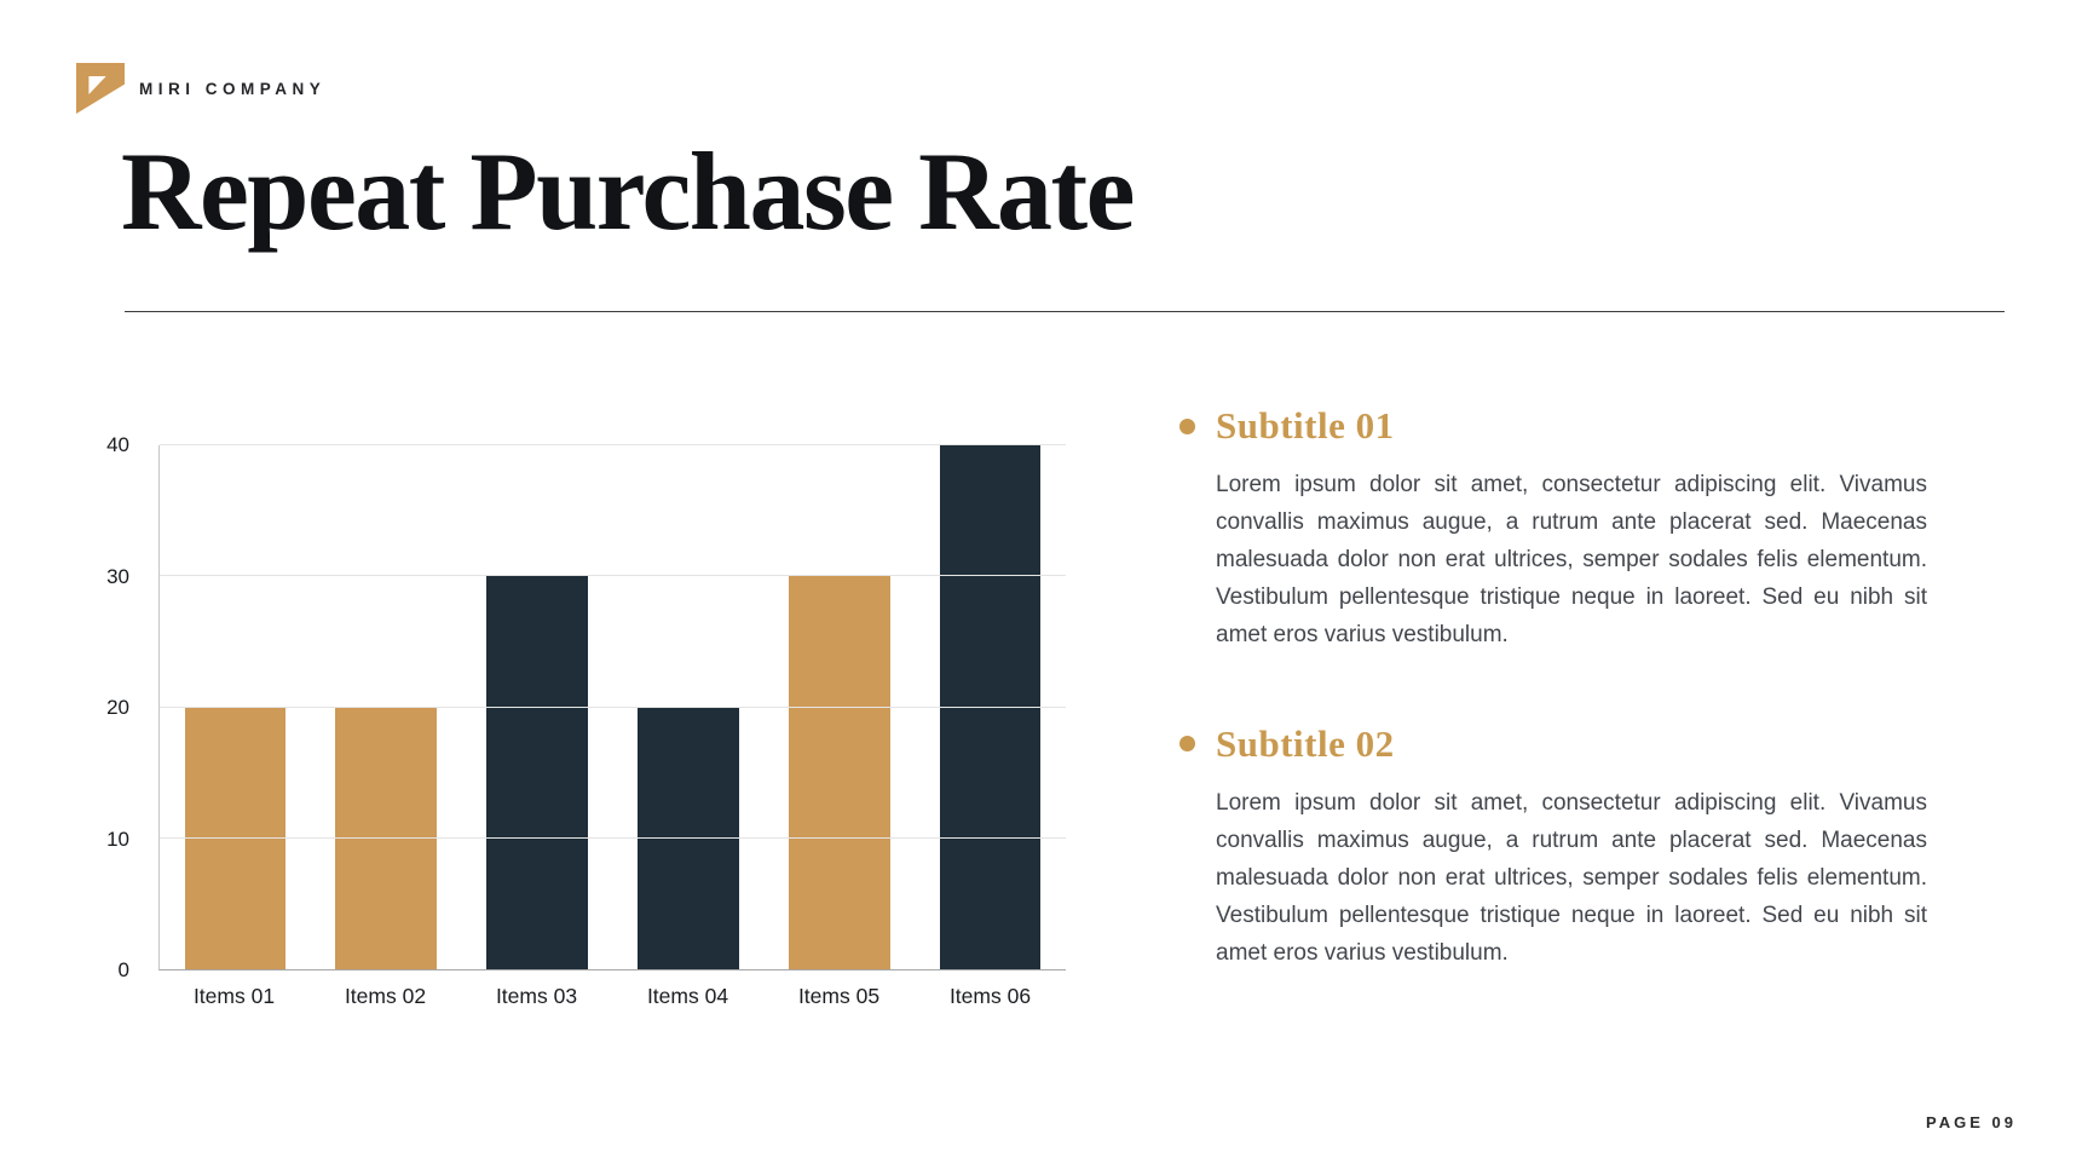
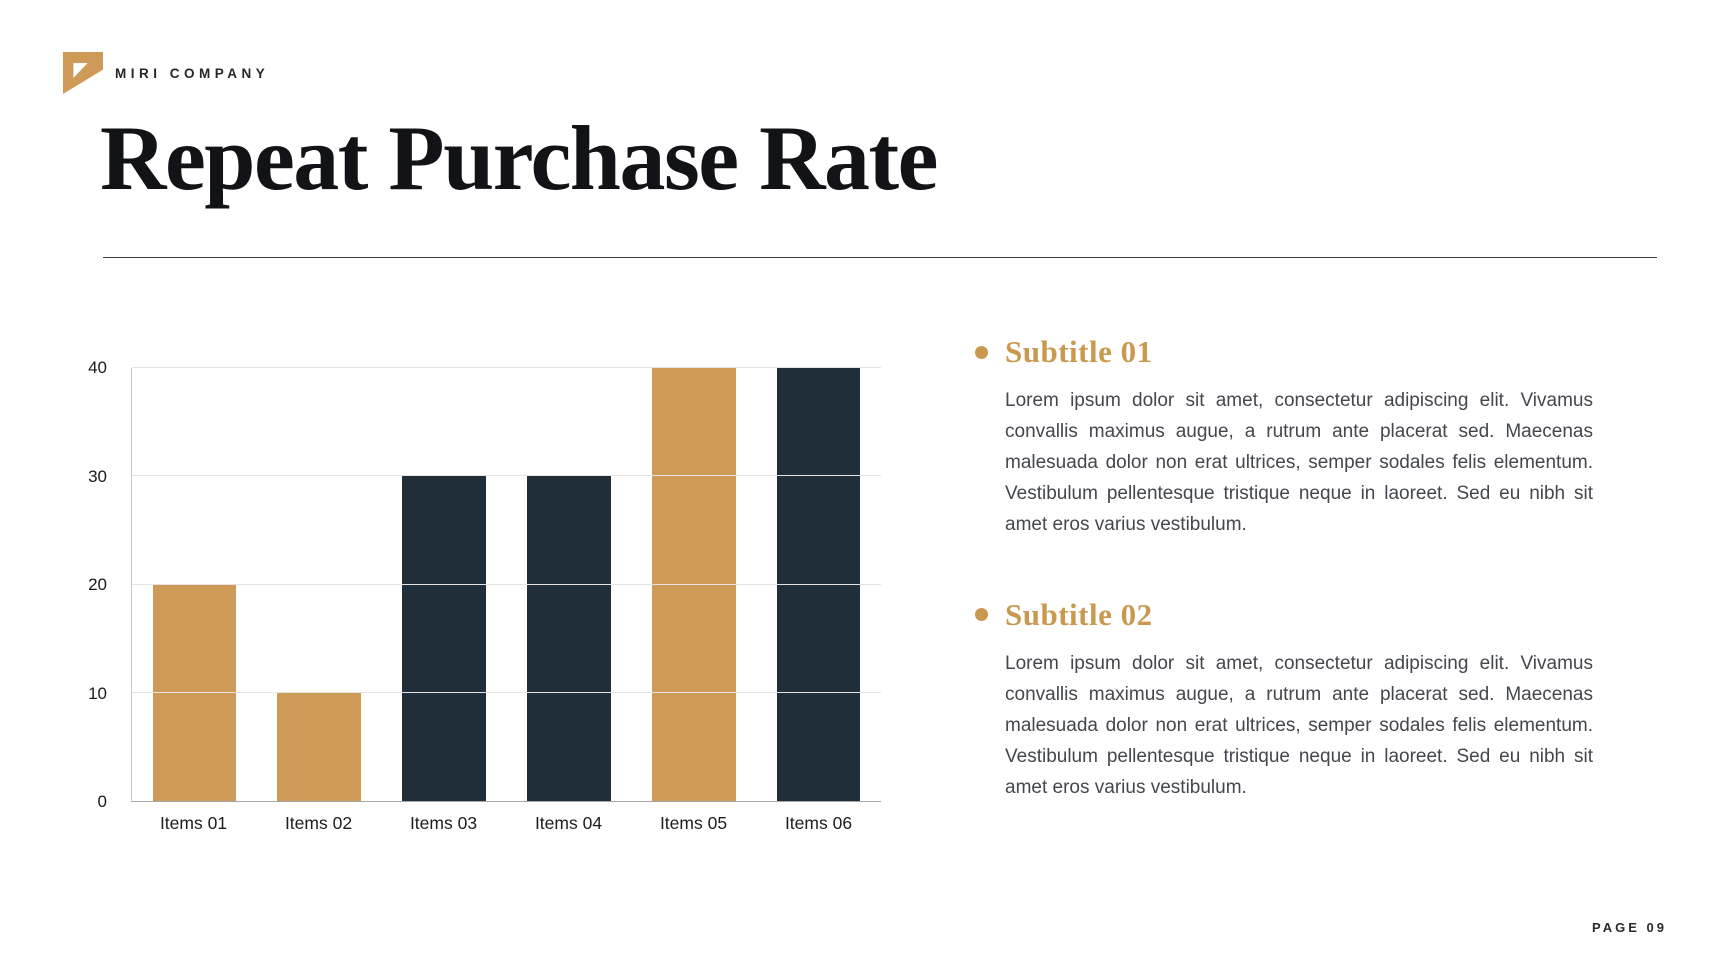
Items 02: 20 -> 10
Items 04: 20 -> 30
Items 05: 30 -> 40
